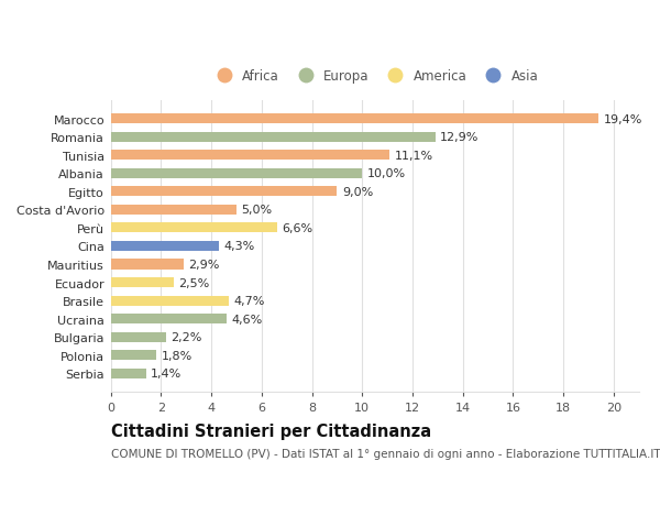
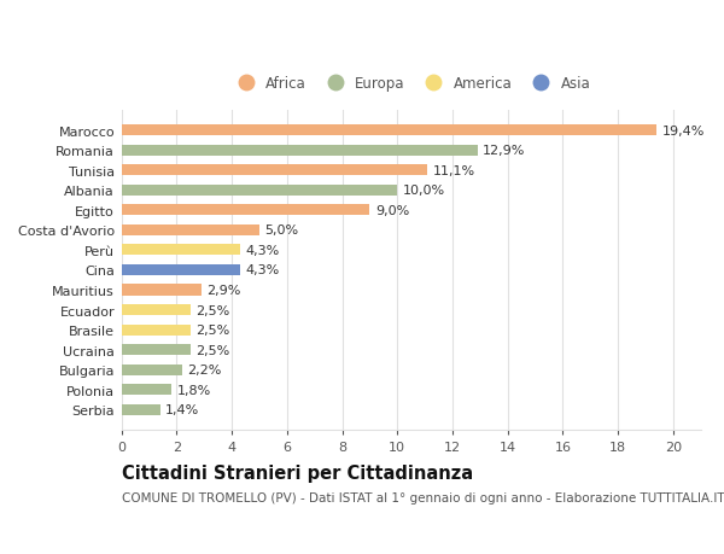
Perù: 6,6% -> 4,3%
Brasile: 4,7% -> 2,5%
Ucraina: 4,6% -> 2,5%
